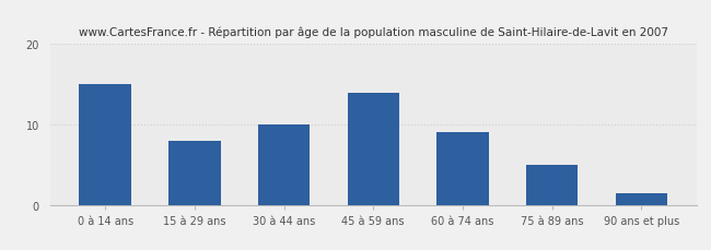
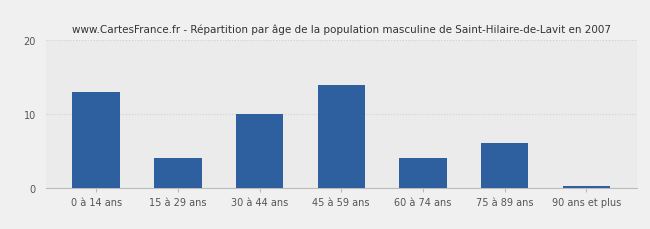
0 à 14 ans: 15.0 -> 13.0
15 à 29 ans: 8.0 -> 4.0
60 à 74 ans: 9.0 -> 4.0
75 à 89 ans: 5.0 -> 6.0
90 ans et plus: 1.4 -> 0.2
